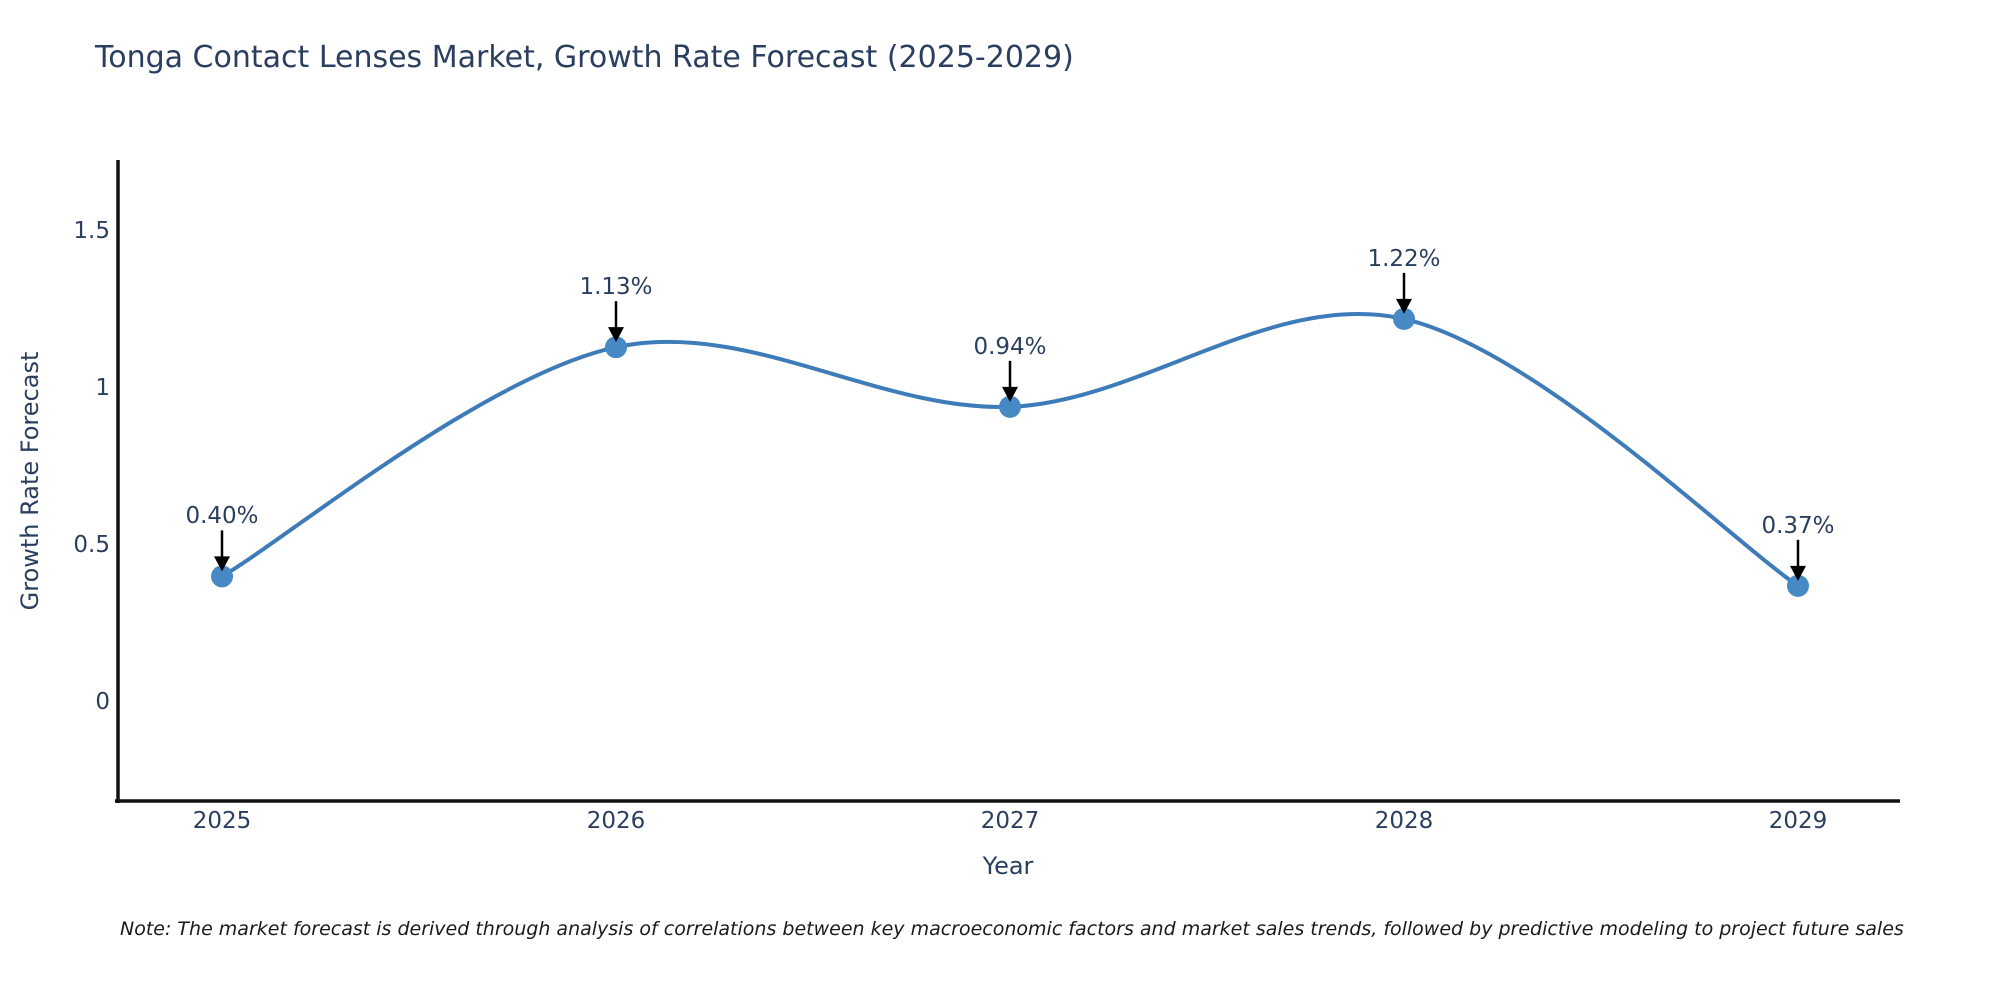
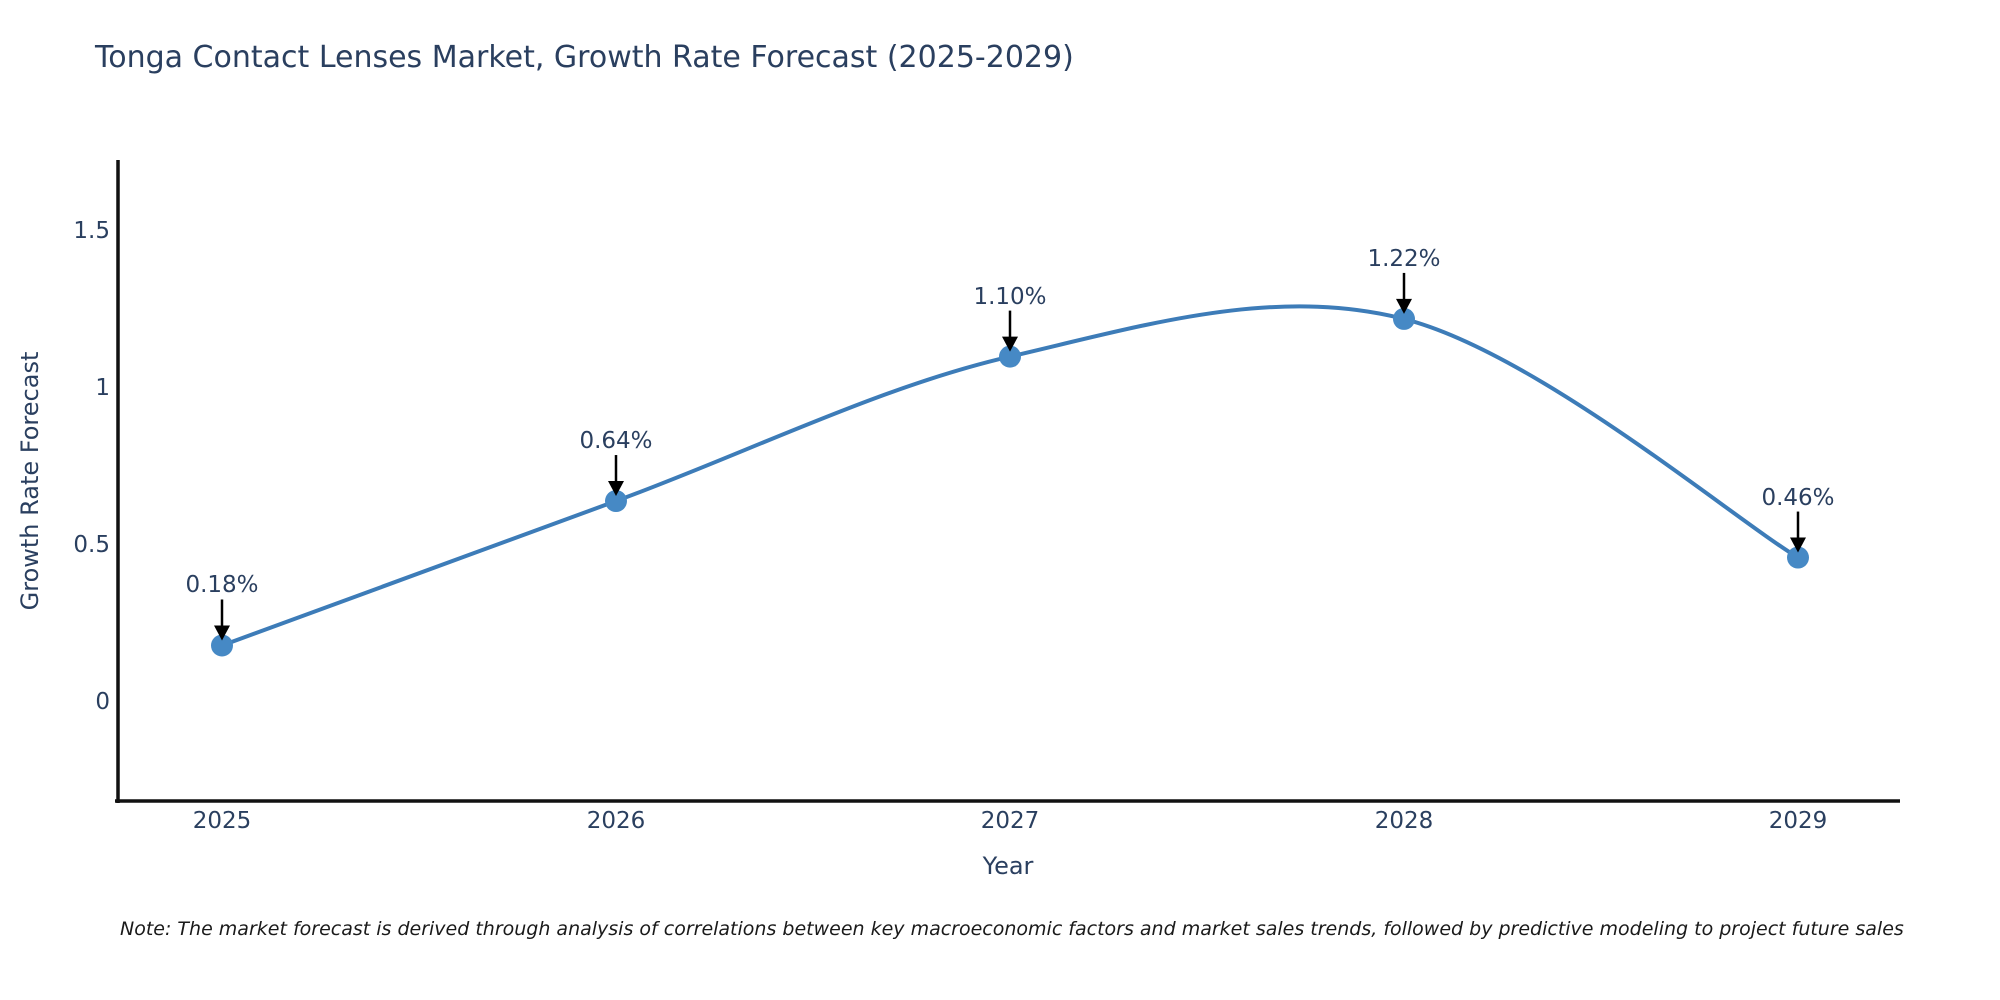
2025: 0.40% -> 0.18%
2026: 1.13% -> 0.64%
2027: 0.94% -> 1.10%
2029: 0.37% -> 0.46%
